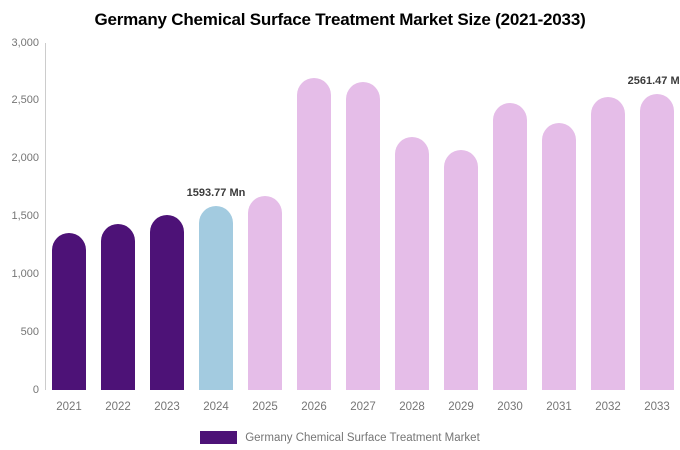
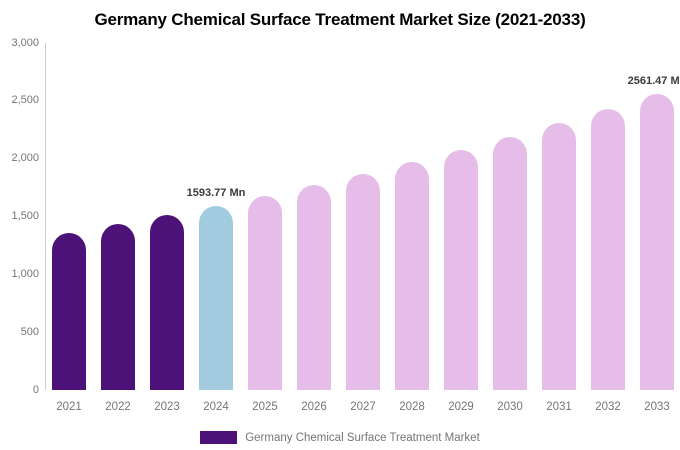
2026: 2700 -> 1770
2027: 2660 -> 1870
2028: 2190 -> 1970
2030: 2480 -> 2190
2032: 2530 -> 2430
